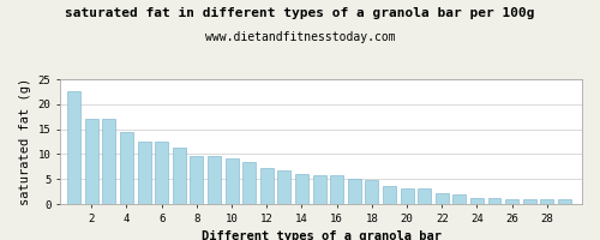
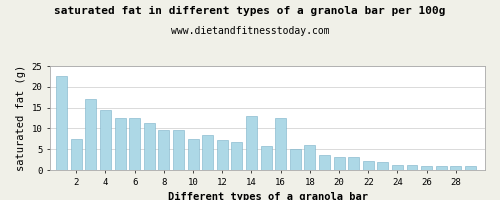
2: 17.0 -> 7.5
10: 9.2 -> 7.5
14: 6.1 -> 13.0
16: 5.7 -> 12.5
18: 4.7 -> 6.0
